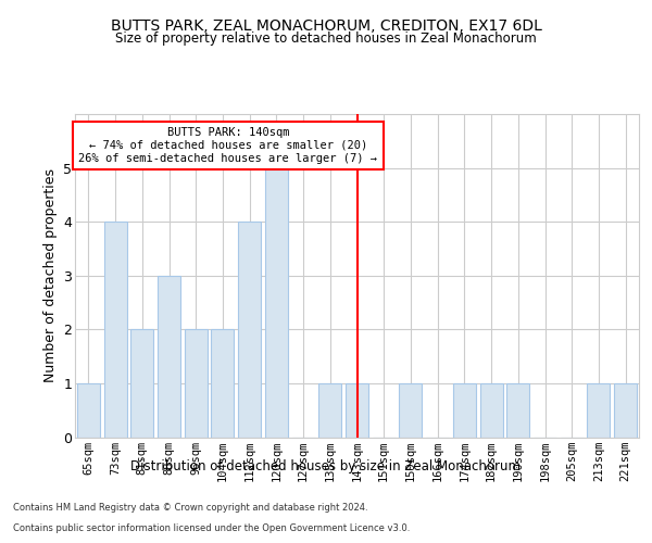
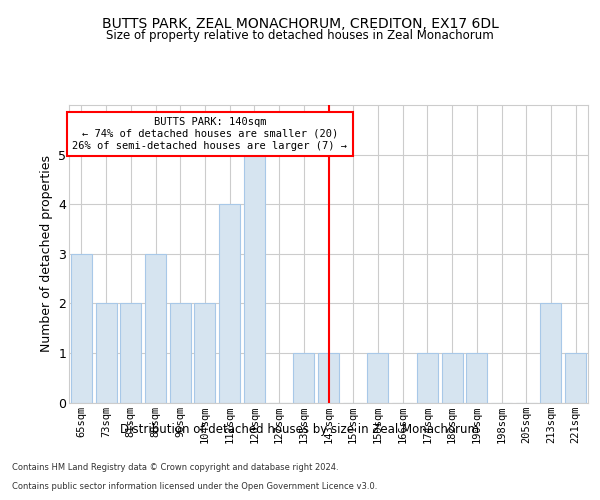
65sqm: 1 -> 3
73sqm: 4 -> 2
213sqm: 1 -> 2
